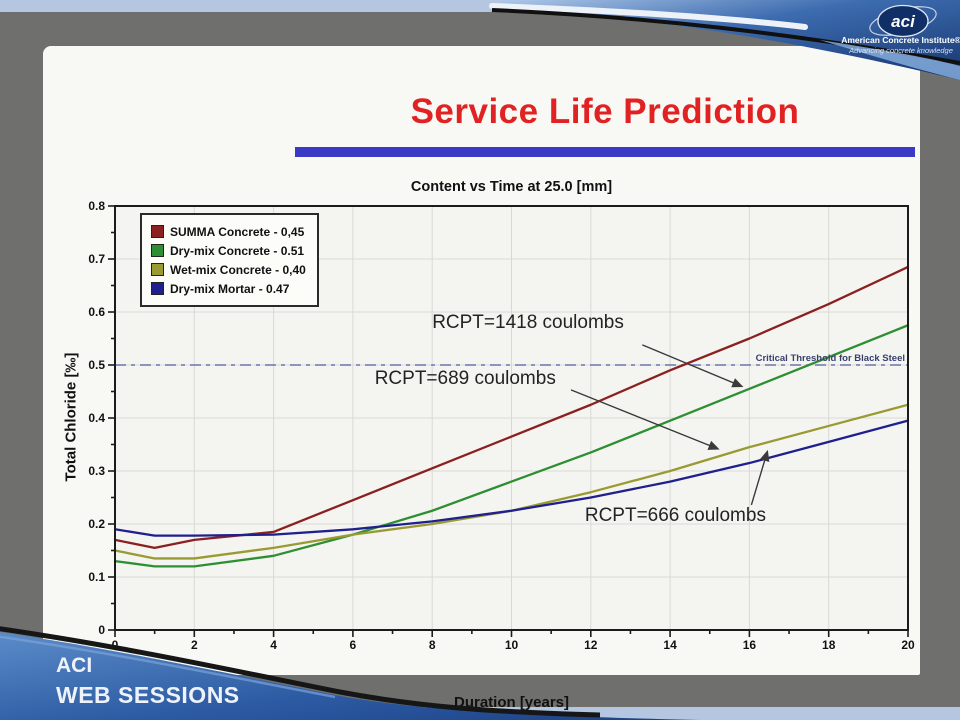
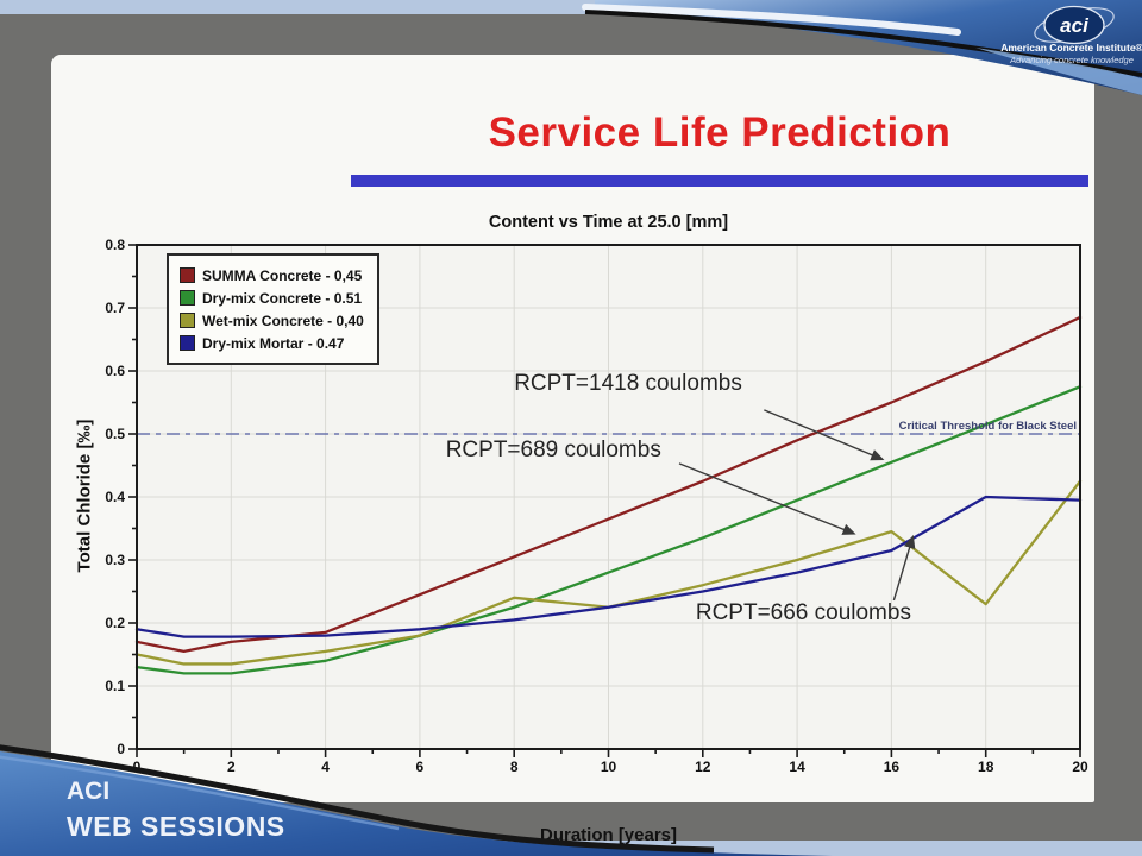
Wet-mix Concrete - 0,40/8: 0.20 -> 0.24
Wet-mix Concrete - 0,40/18: 0.39 -> 0.23
Dry-mix Mortar - 0.47/18: 0.35 -> 0.40
